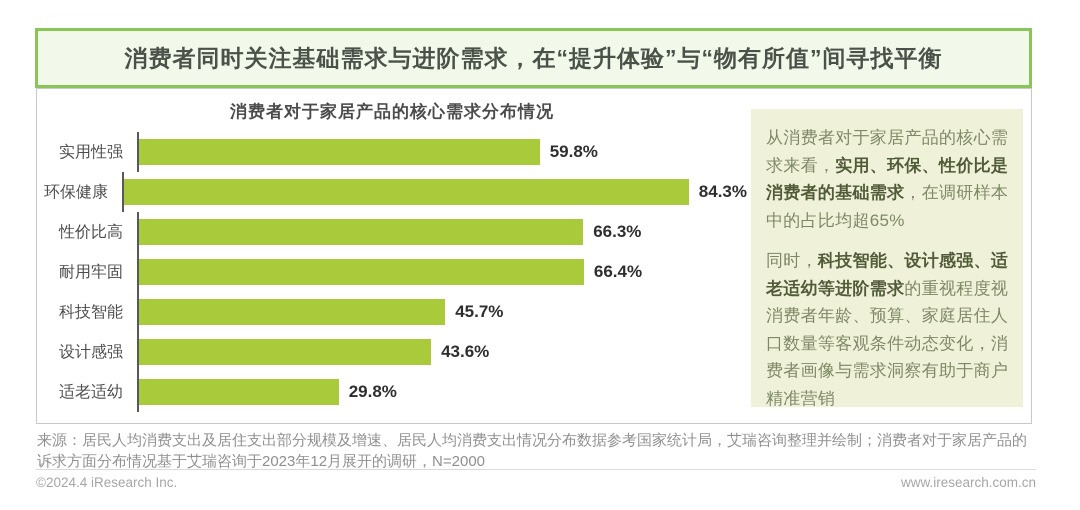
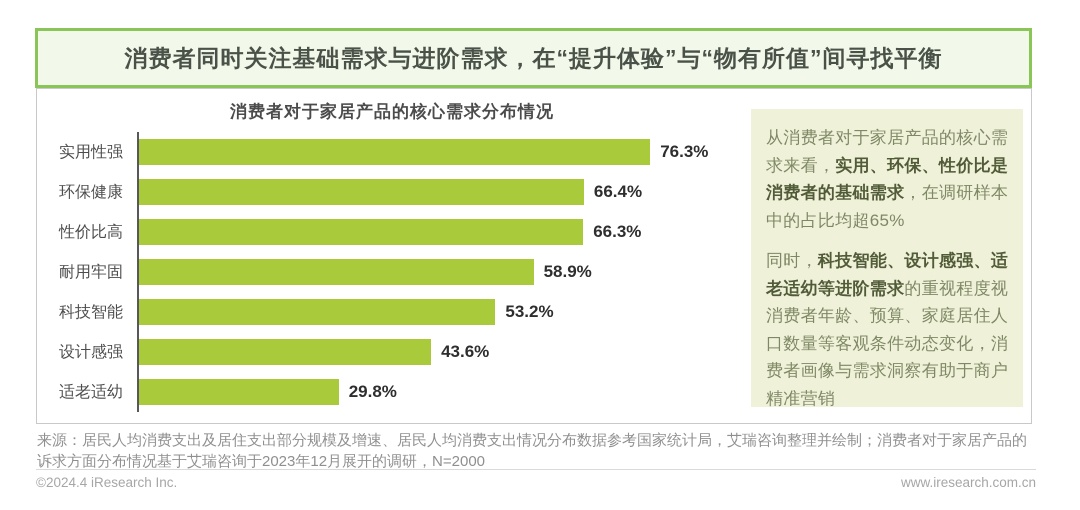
实用性强: 59.8% -> 76.3%
环保健康: 84.3% -> 66.4%
耐用牢固: 66.4% -> 58.9%
科技智能: 45.7% -> 53.2%
